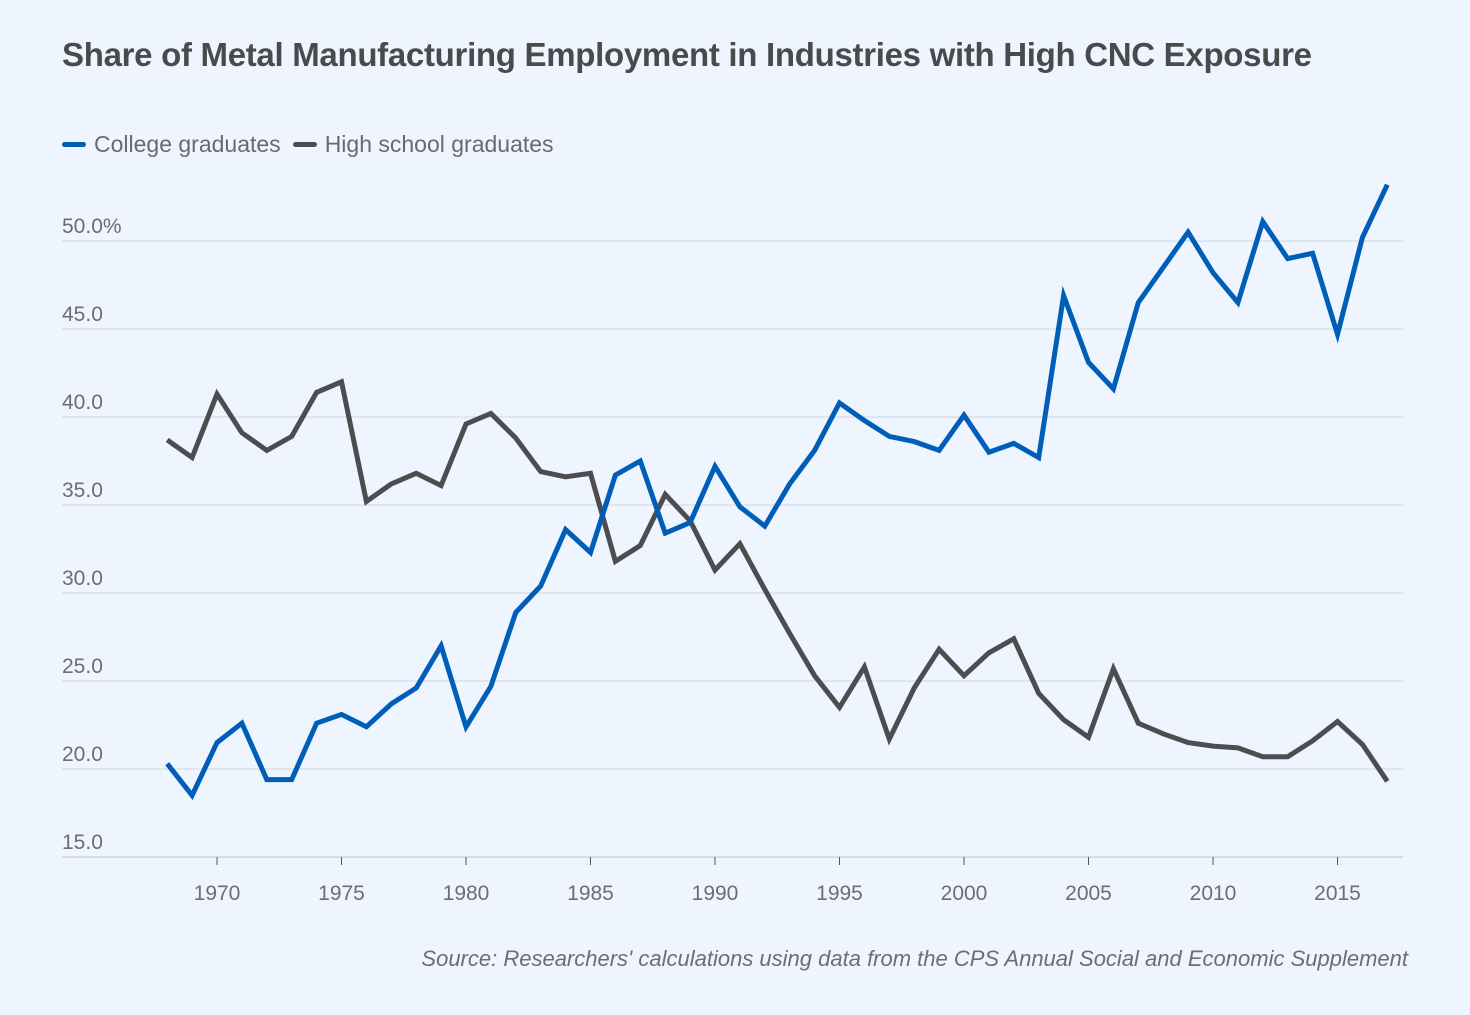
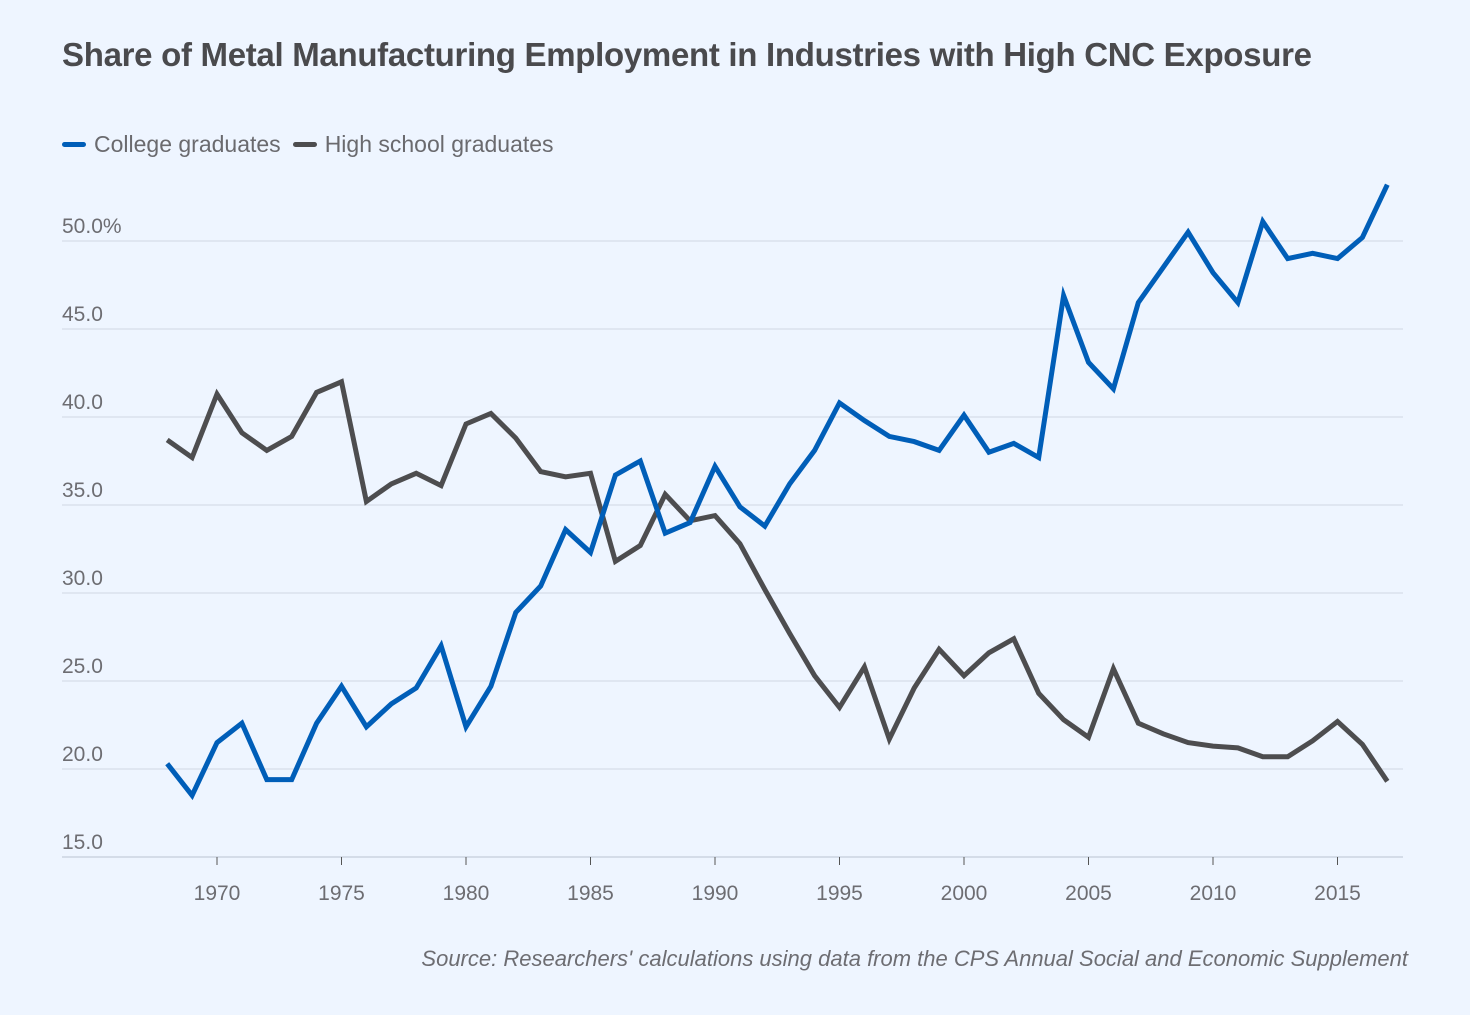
College graduates/1975: 23.1% -> 24.7%
High school graduates/1990: 31.3% -> 34.4%
College graduates/2015: 44.7% -> 49.0%
